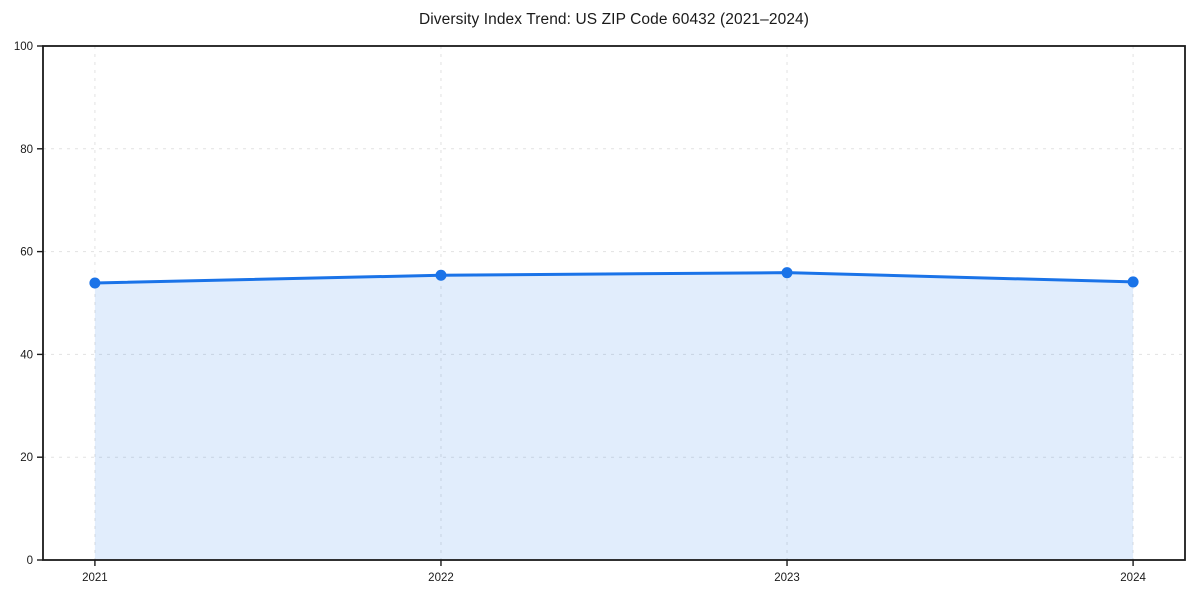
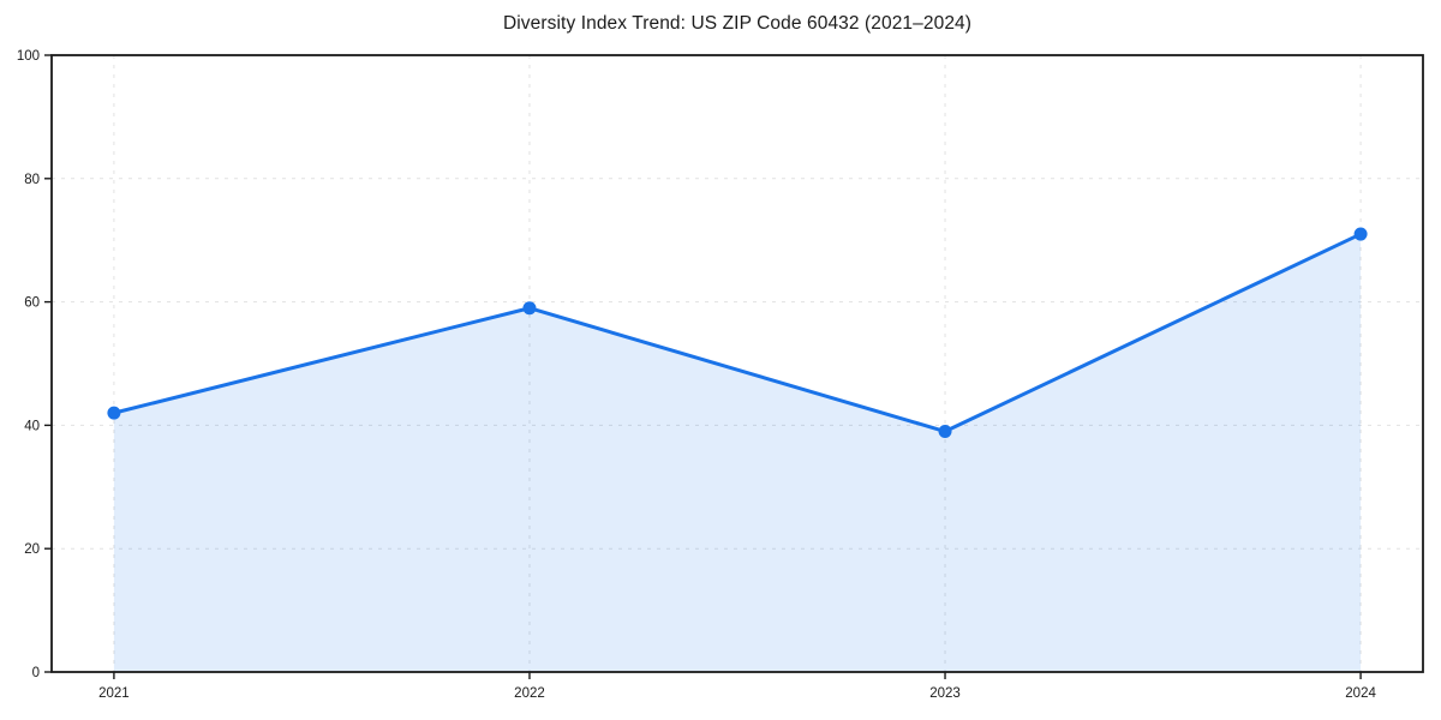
2021: 54 -> 42
2022: 55 -> 59
2023: 56 -> 39
2024: 54 -> 71
